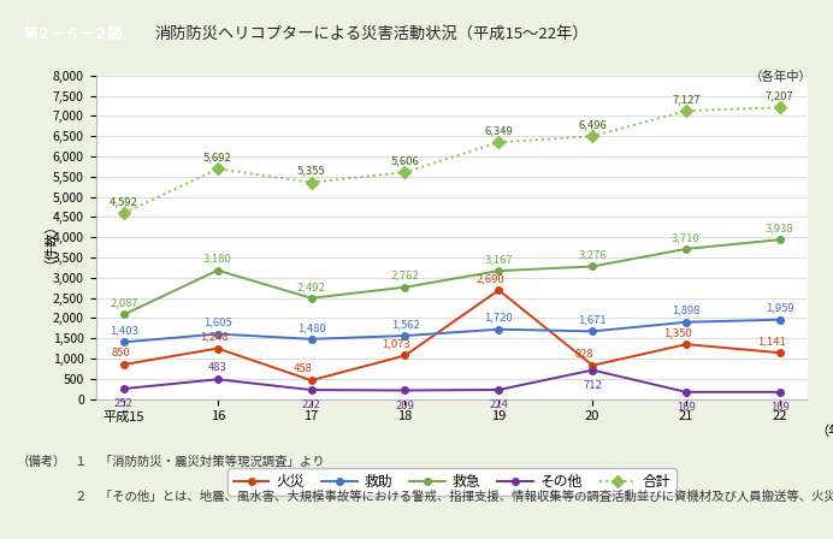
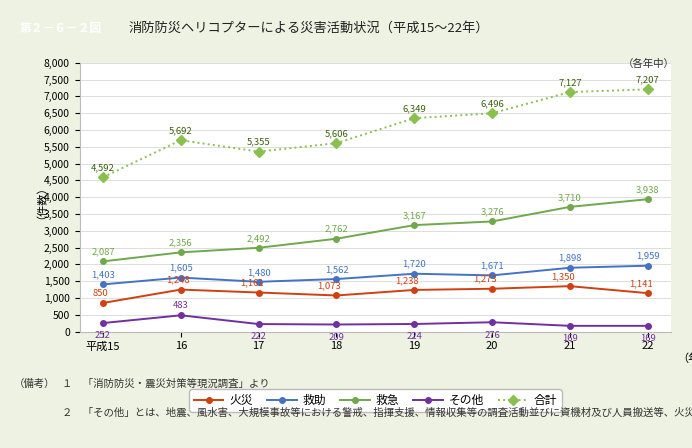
救急/16: 3,180 -> 2,356
火災/17: 458 -> 1,161
火災/19: 2,690 -> 1,238
火災/20: 828 -> 1,273
その他/20: 712 -> 276
